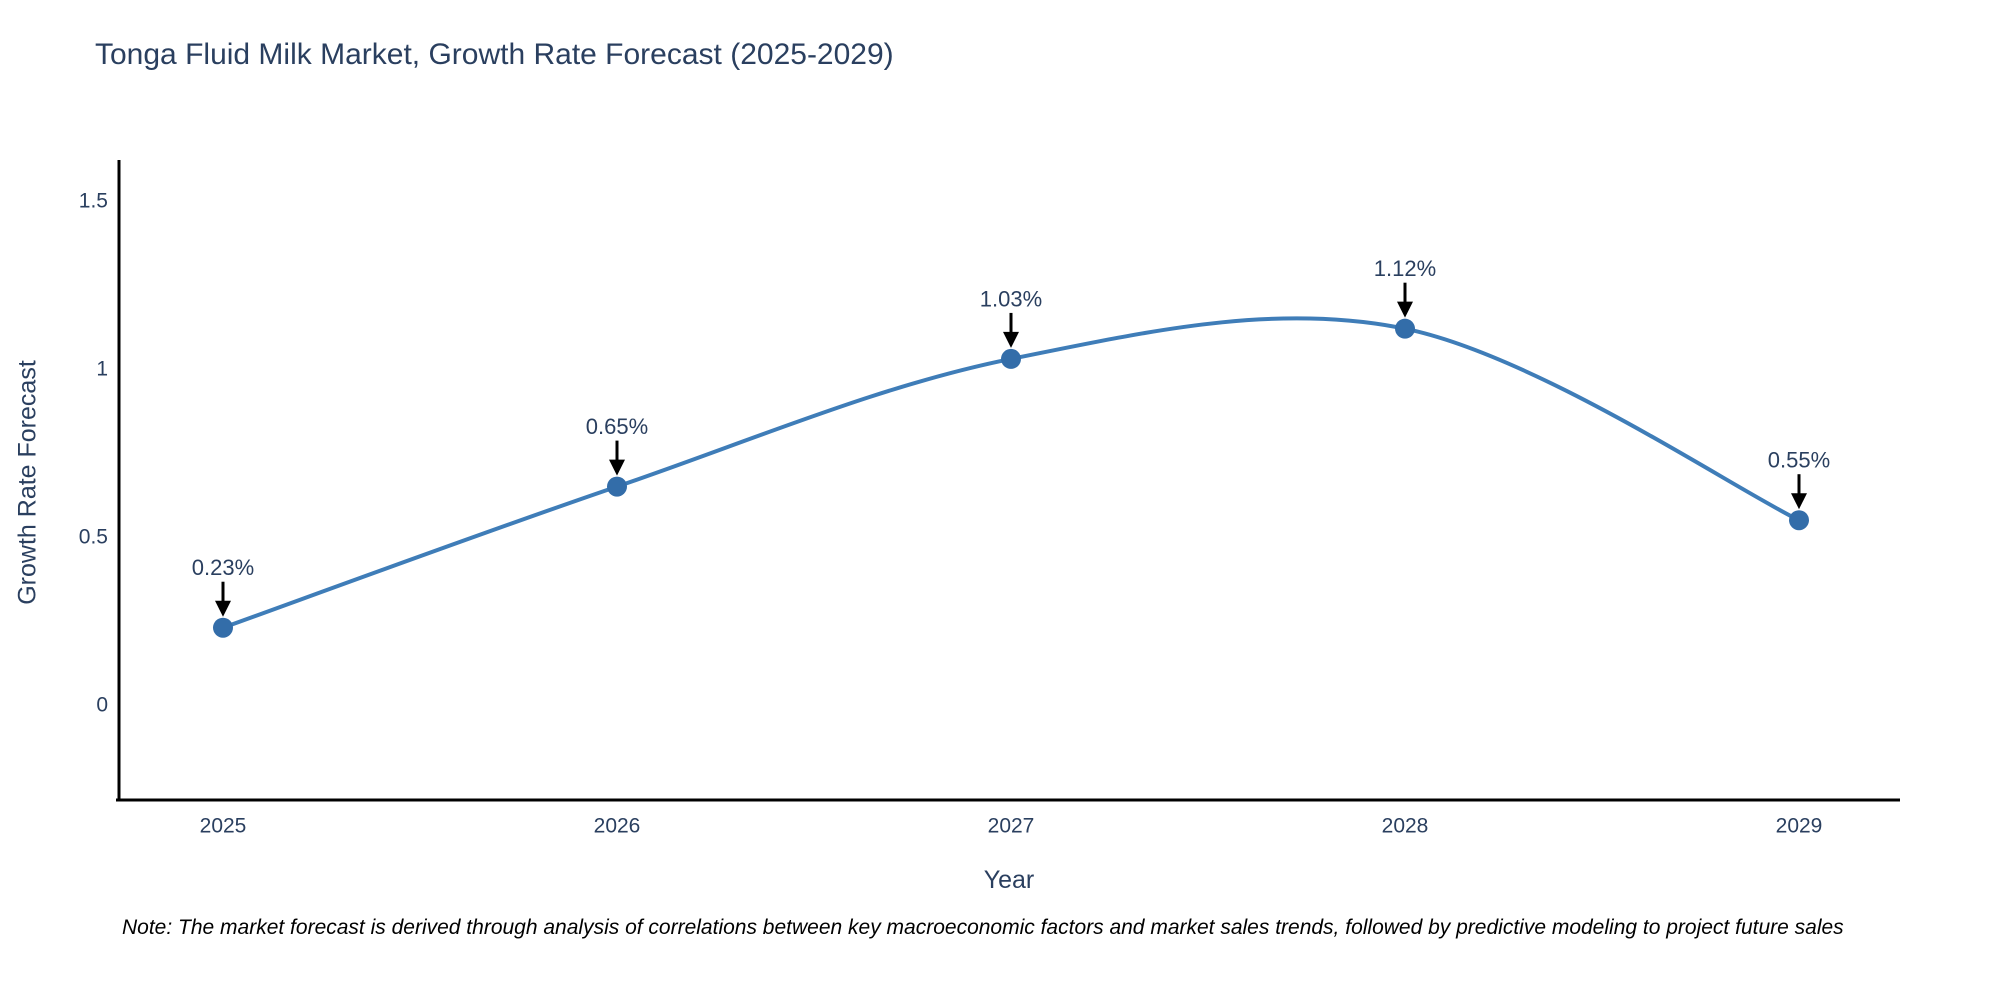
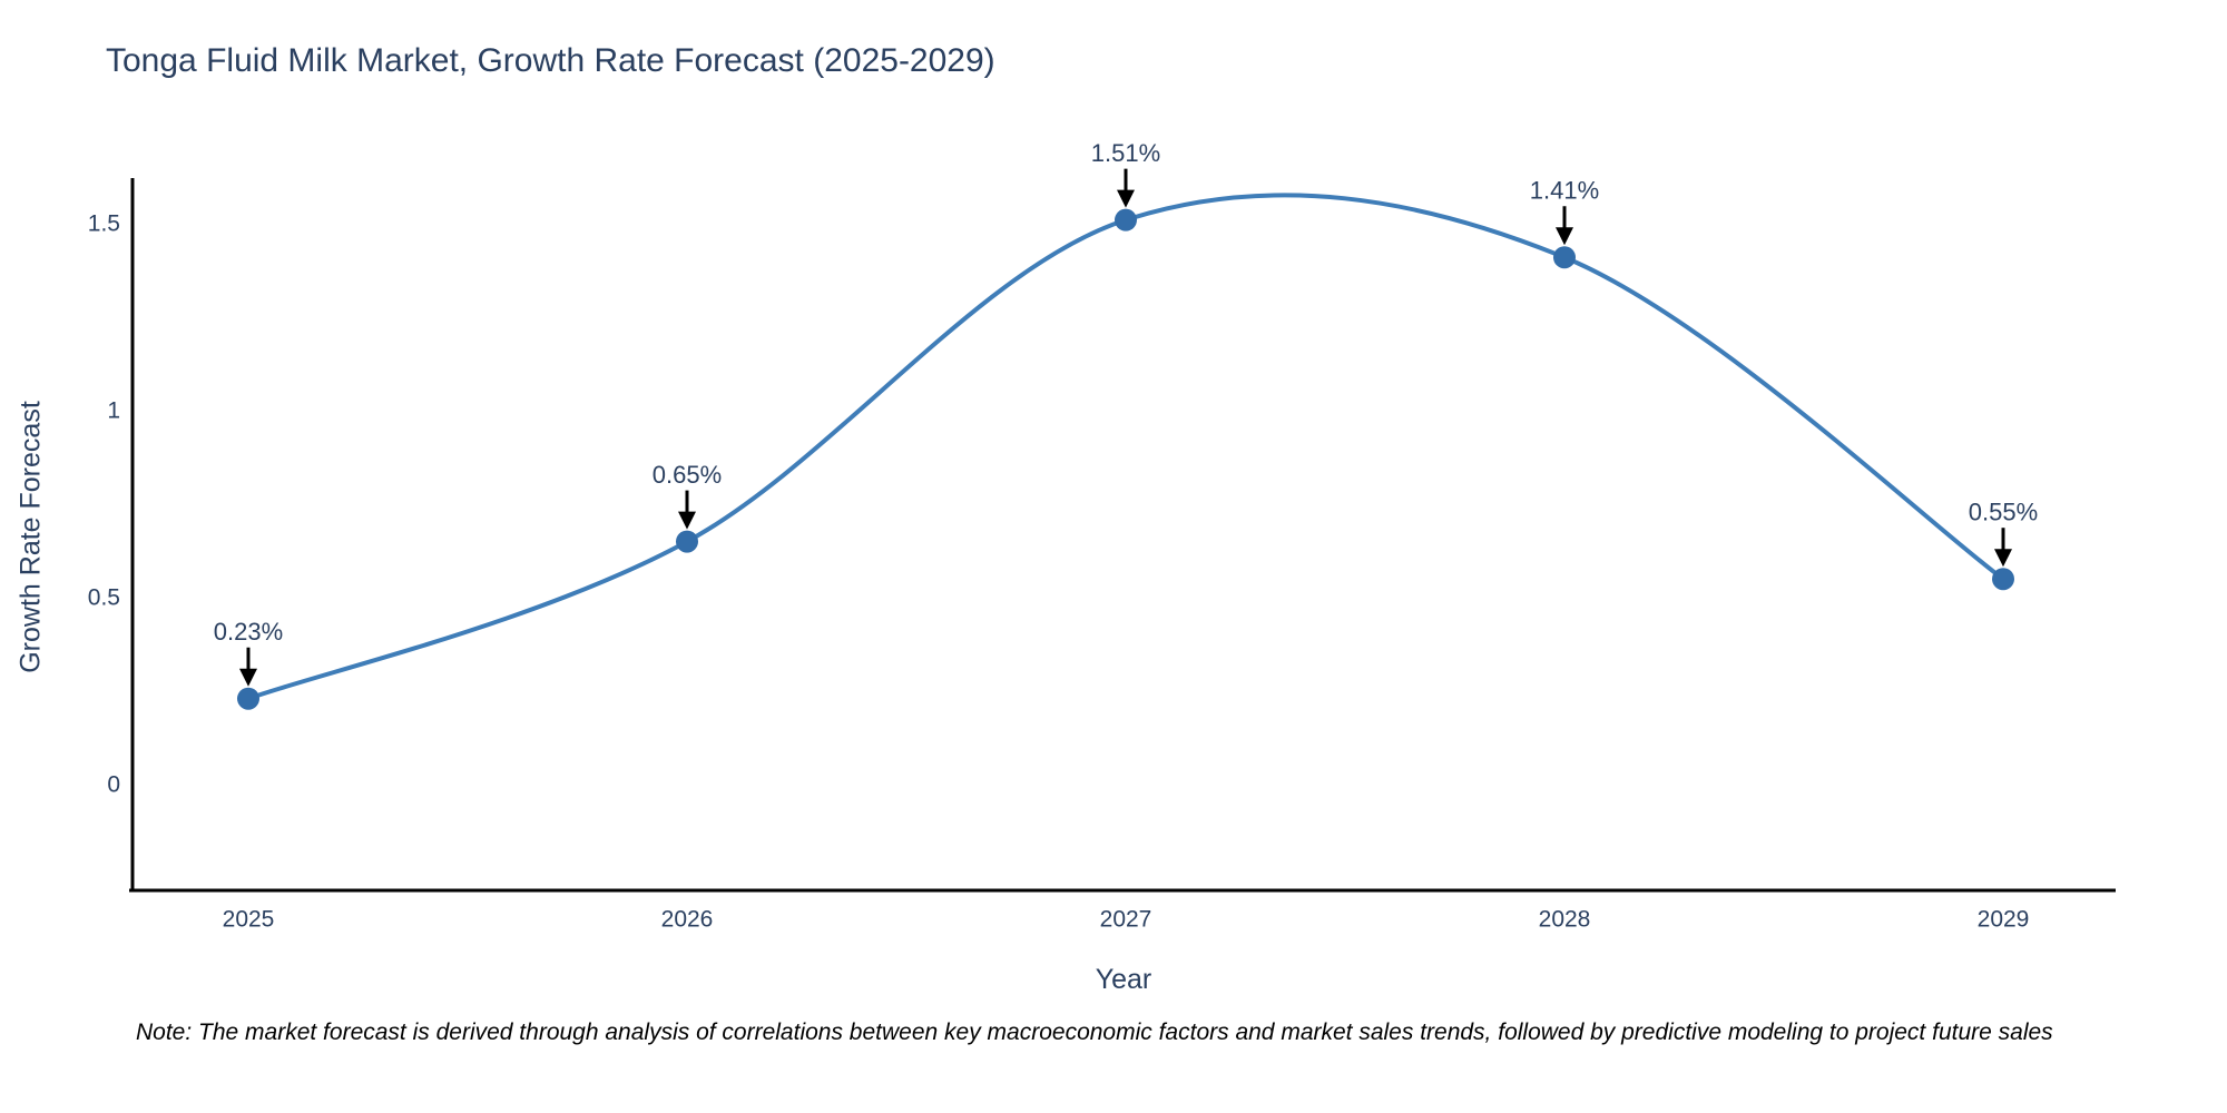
2027: 1.03% -> 1.51%
2028: 1.12% -> 1.41%
